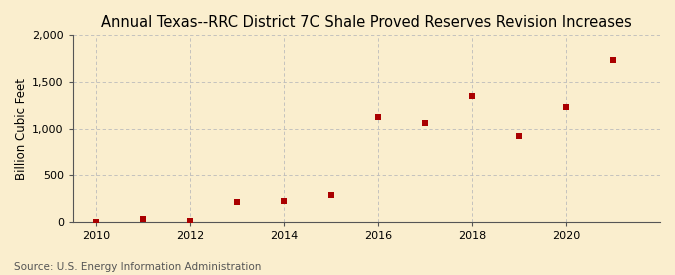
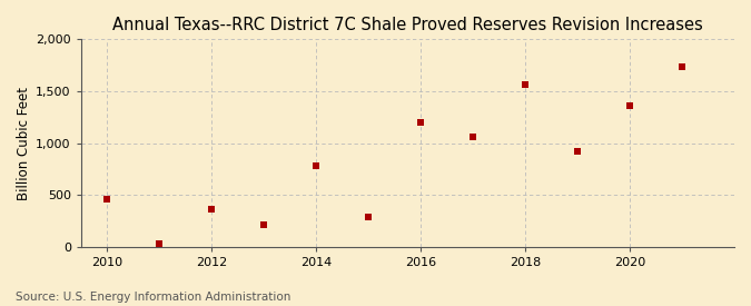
2010: 0 -> 460
2012: 10 -> 360
2014: 220 -> 780
2016: 1,120 -> 1,200
2018: 1,350 -> 1,560
2020: 1,230 -> 1,360
